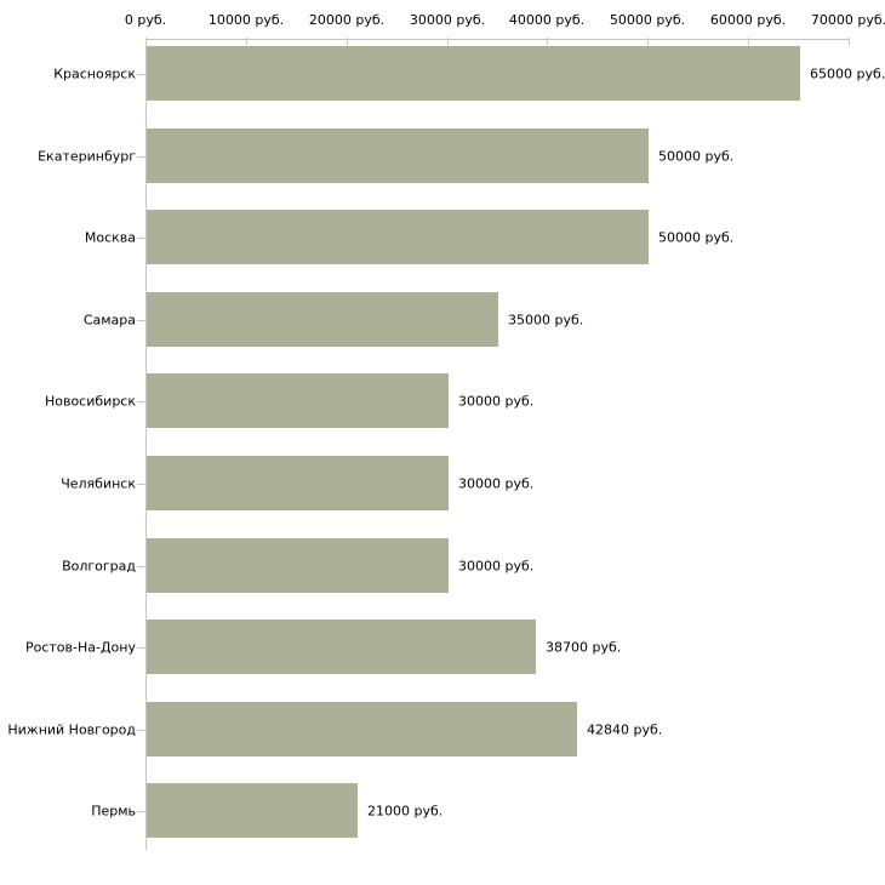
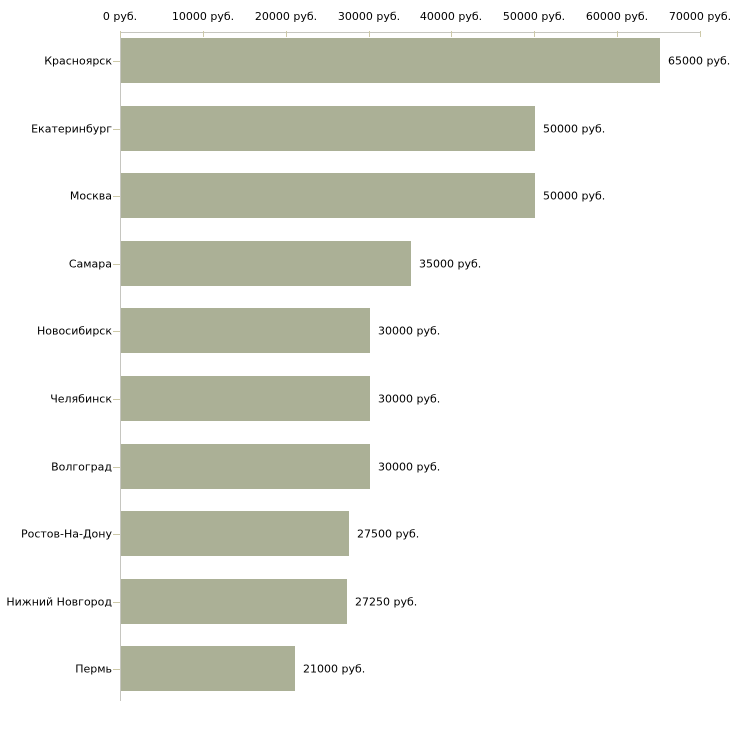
Ростов-На-Дону: 38700 -> 27500
Нижний Новгород: 42840 -> 27250
